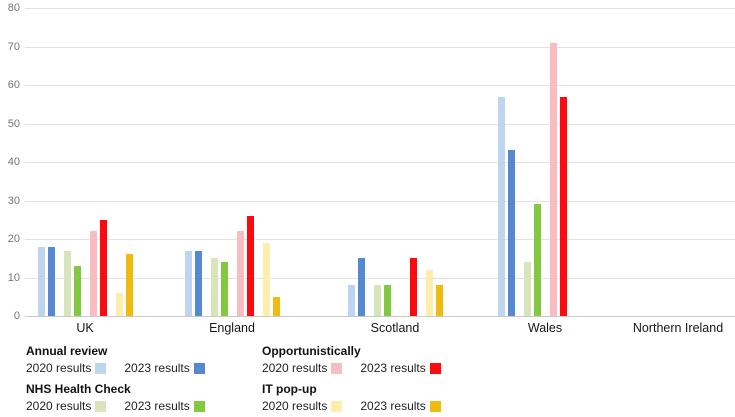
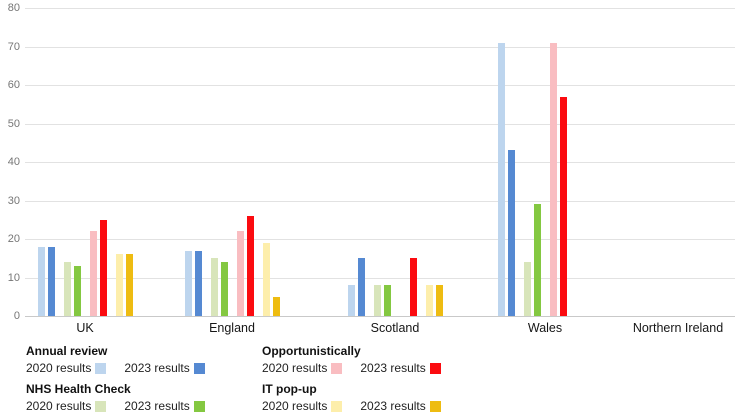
NHS Health Check 2020 results/UK: 17 -> 14
IT pop-up 2020 results/UK: 6 -> 16
IT pop-up 2020 results/Scotland: 12 -> 8
Annual review 2020 results/Wales: 57 -> 71
